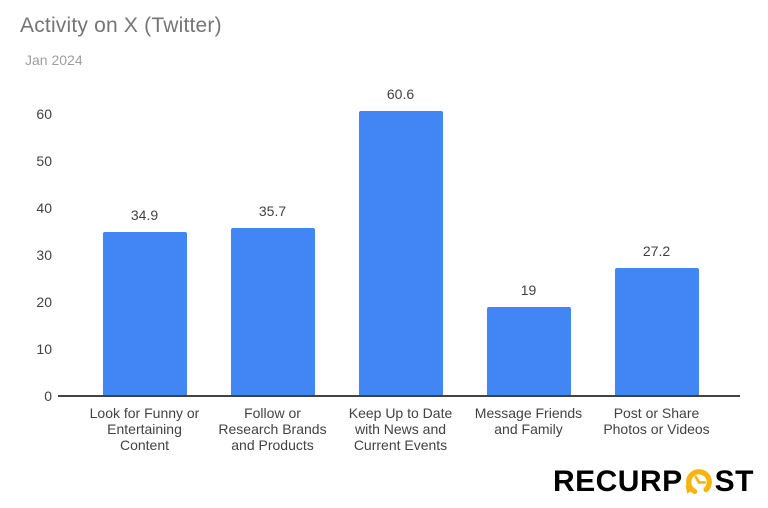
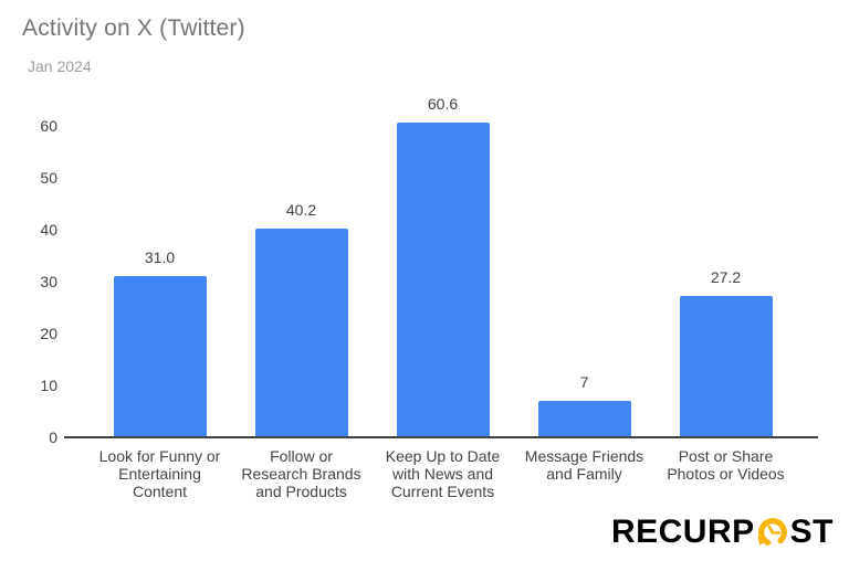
Look for Funny or Entertaining Content: 34.9 -> 31.0
Follow or Research Brands and Products: 35.7 -> 40.2
Message Friends and Family: 19 -> 7
